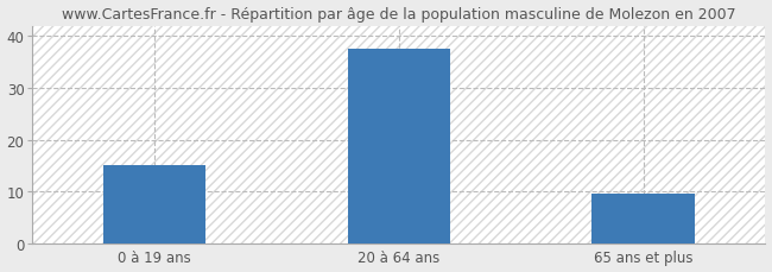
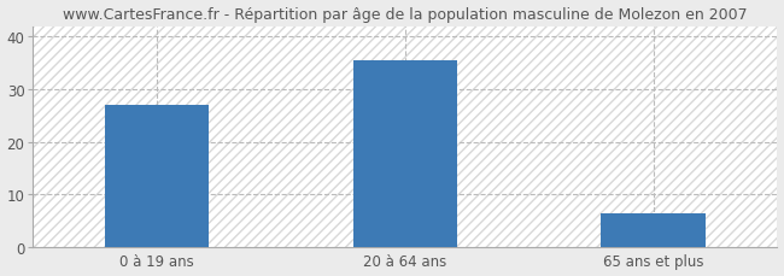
0 à 19 ans: 15.0 -> 27.0
20 à 64 ans: 37.5 -> 35.5
65 ans et plus: 9.5 -> 6.5
